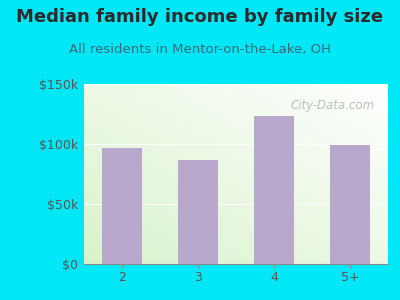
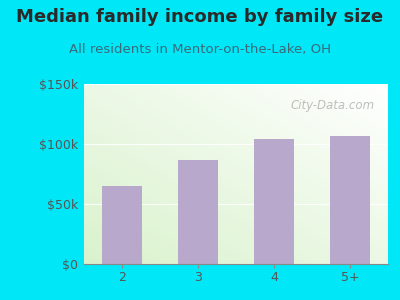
2: $97k -> $65k
4: $123k -> $104k
5+: $99k -> $107k
